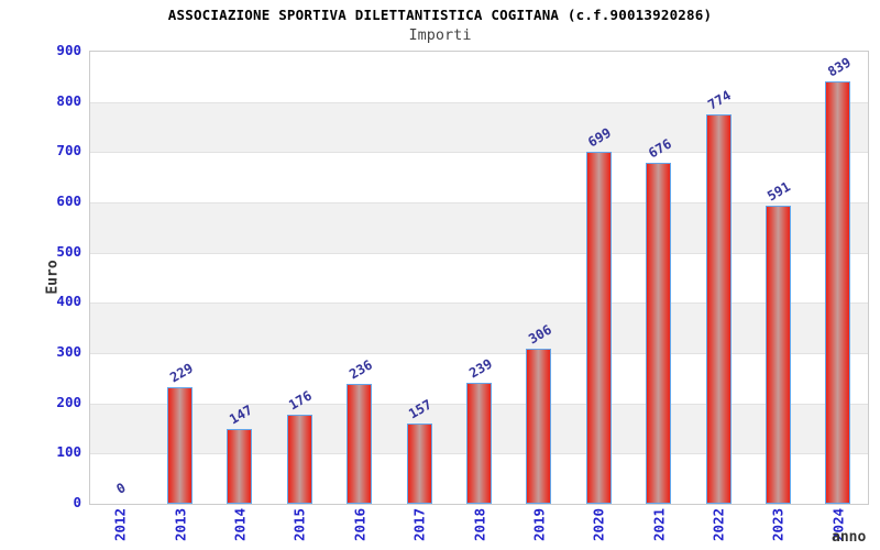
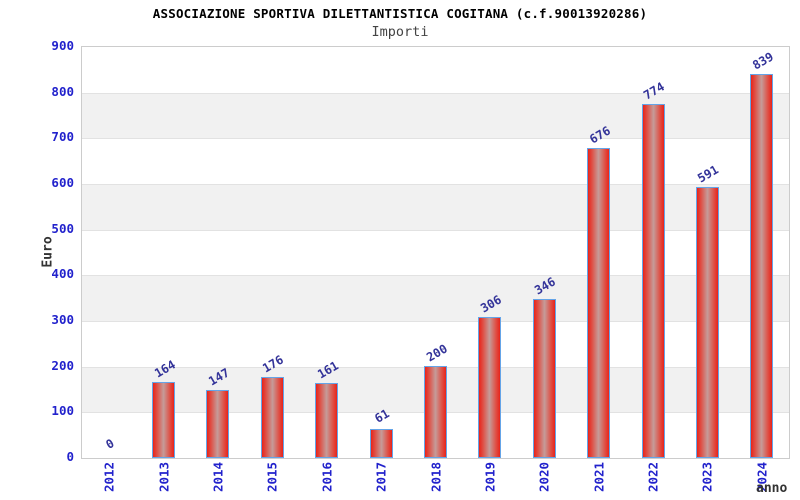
2013: 229 -> 164
2016: 236 -> 161
2017: 157 -> 61
2018: 239 -> 200
2020: 699 -> 346
